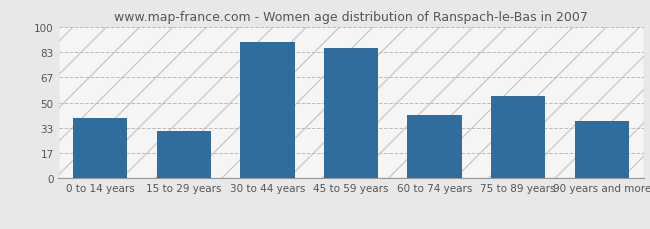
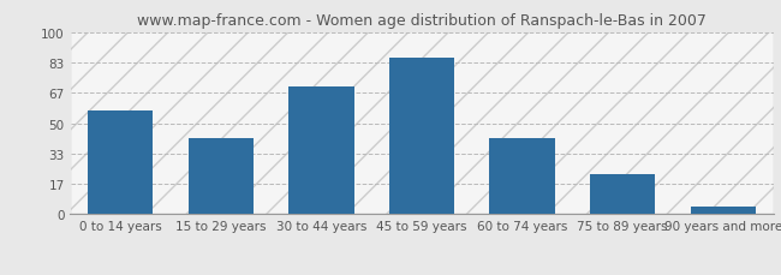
0 to 14 years: 40 -> 57
15 to 29 years: 31 -> 42
30 to 44 years: 90 -> 70
75 to 89 years: 54 -> 22
90 years and more: 38 -> 4
